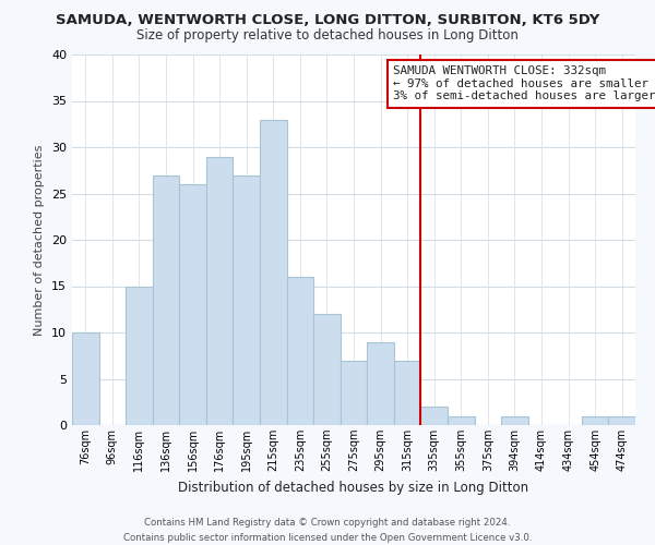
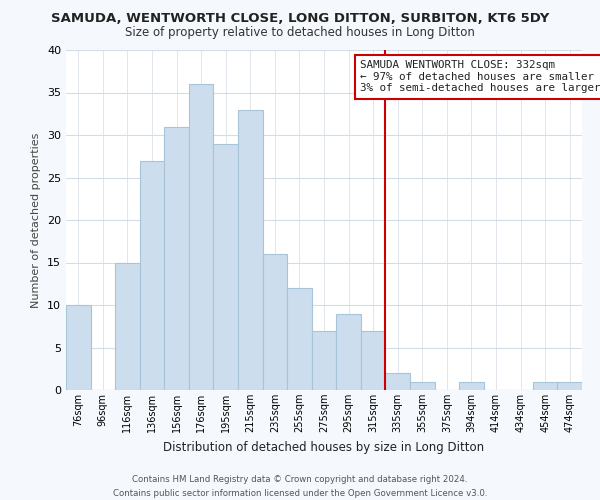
156sqm: 26 -> 31
176sqm: 29 -> 36
195sqm: 27 -> 29
